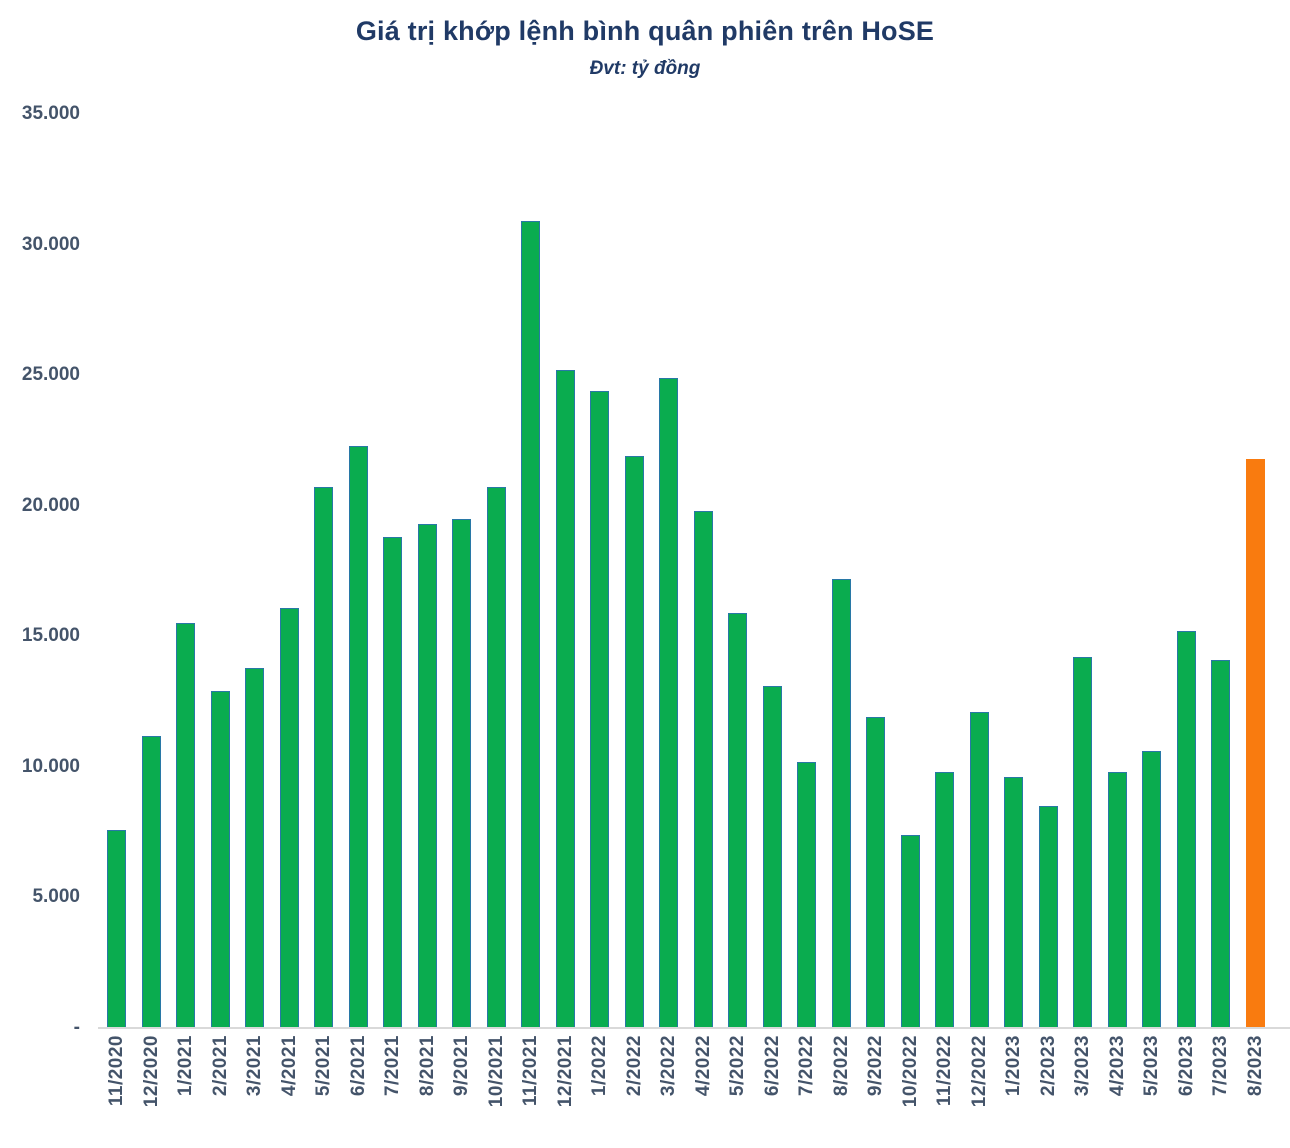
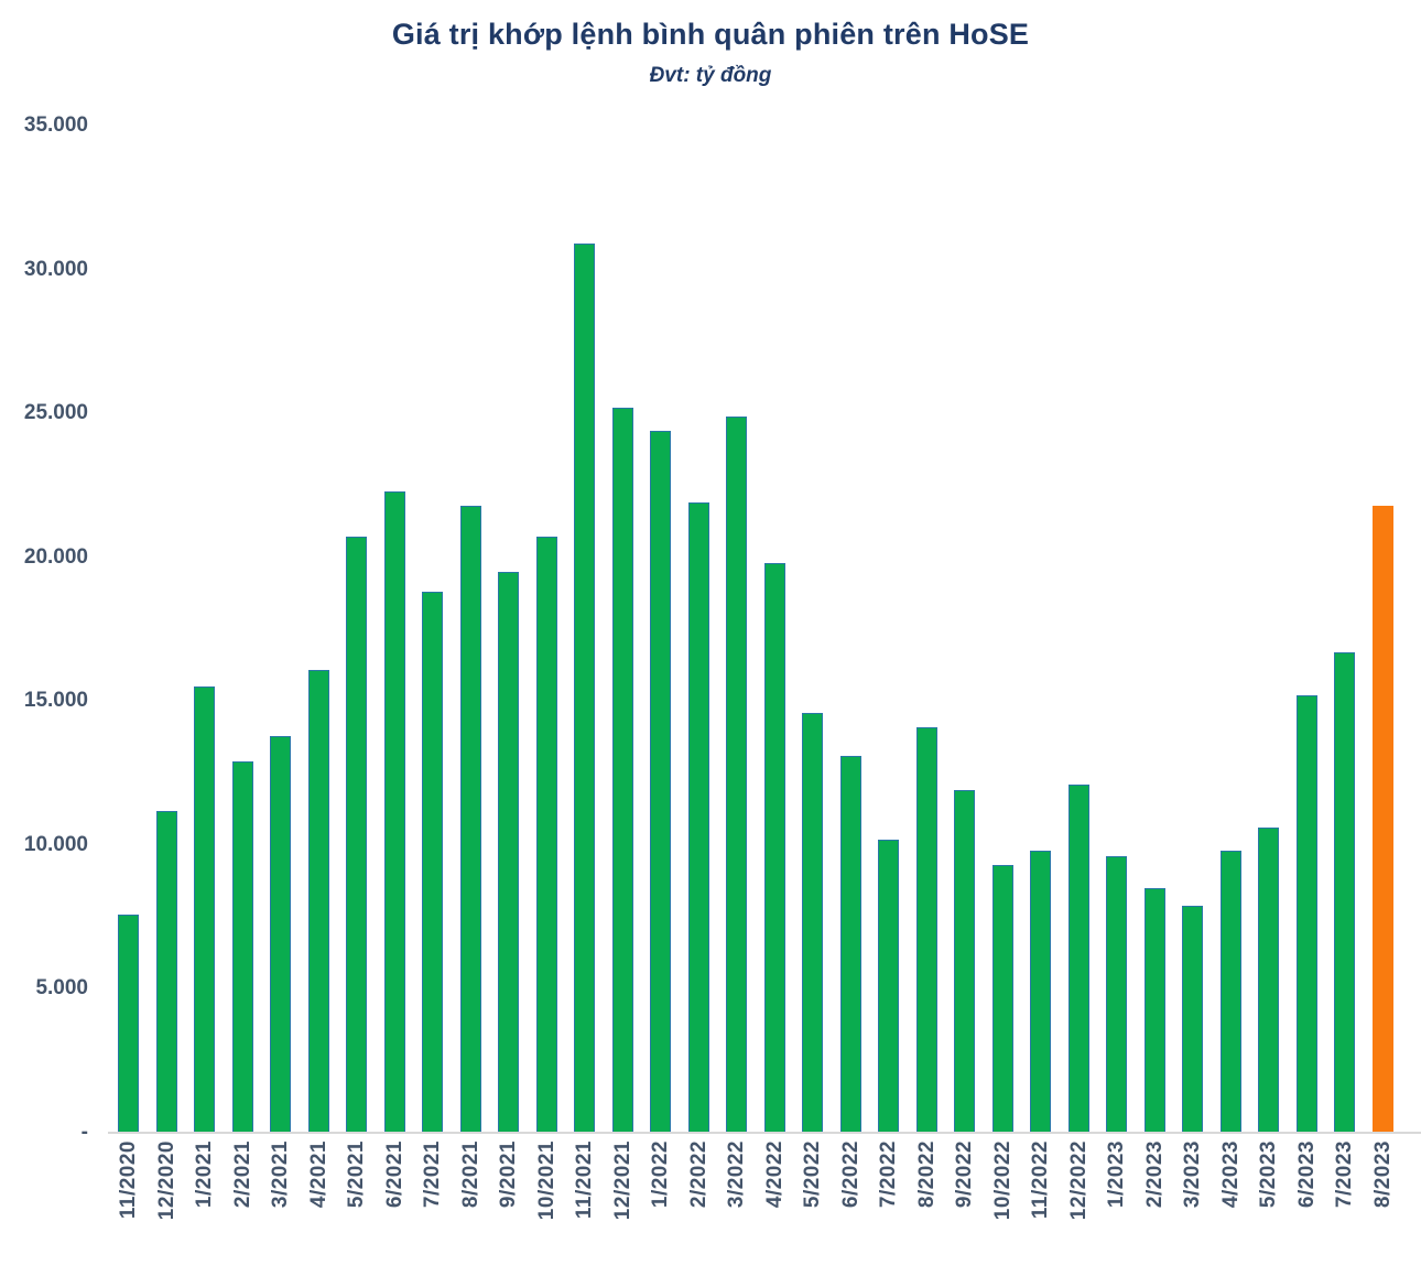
8/2021: 19300 -> 21800
5/2022: 15900 -> 14600
8/2022: 17200 -> 14100
10/2022: 7400 -> 9300
3/2023: 14200 -> 7900
7/2023: 14100 -> 16700
